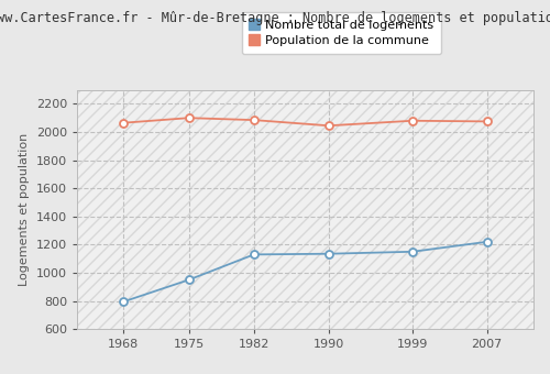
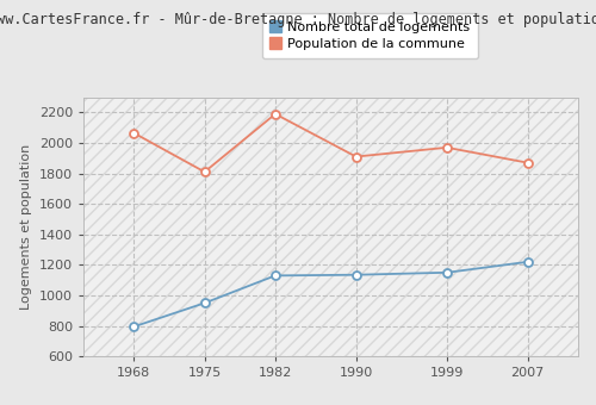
Population de la commune/1975: 2100 -> 1810
Population de la commune/1982: 2080 -> 2190
Population de la commune/1990: 2040 -> 1910
Population de la commune/1999: 2080 -> 1970
Population de la commune/2007: 2080 -> 1870
